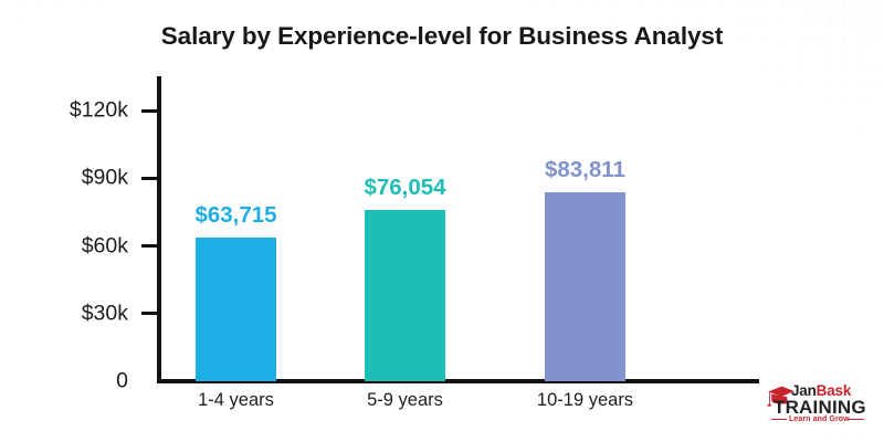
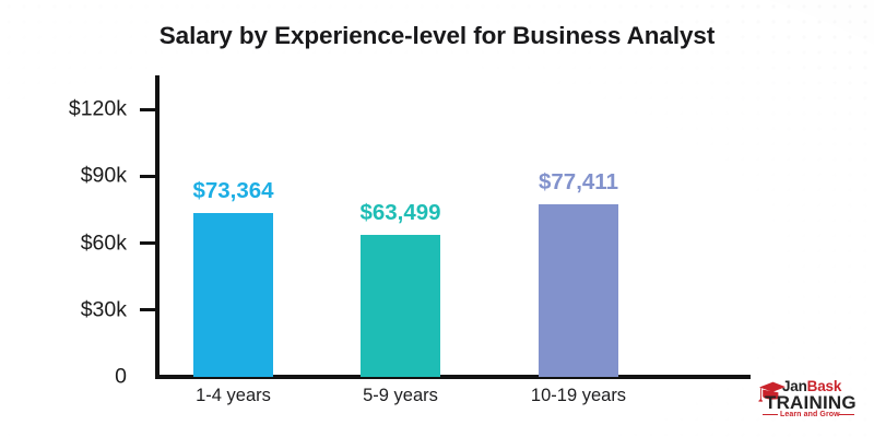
1-4 years: $63,715 -> $73,364
5-9 years: $76,054 -> $63,499
10-19 years: $83,811 -> $77,411
